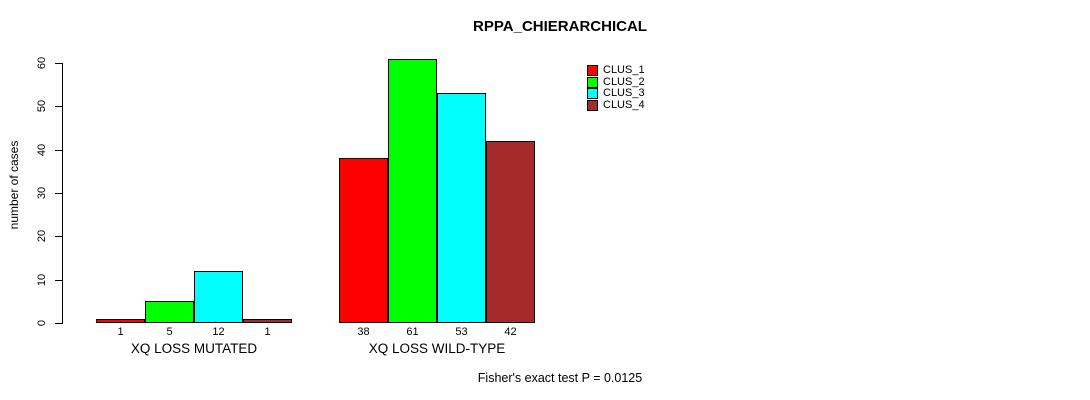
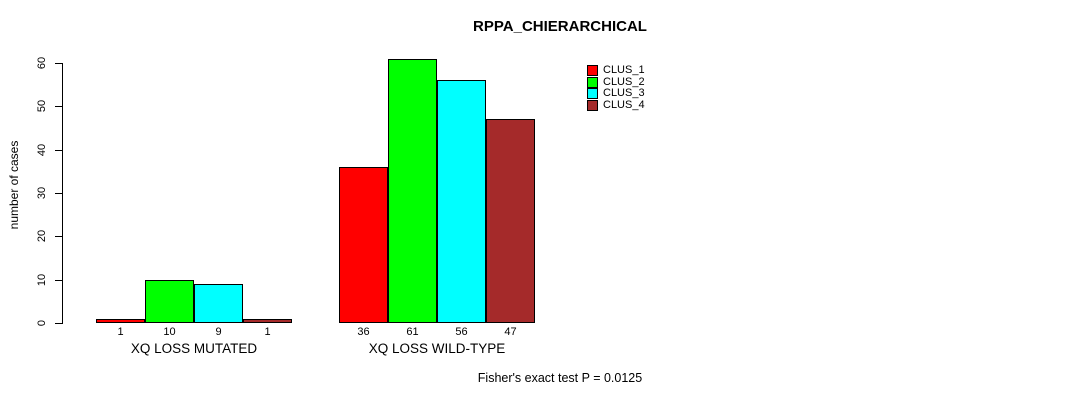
CLUS_2/XQ LOSS MUTATED: 5 -> 10
CLUS_3/XQ LOSS MUTATED: 12 -> 9
CLUS_1/XQ LOSS WILD-TYPE: 38 -> 36
CLUS_3/XQ LOSS WILD-TYPE: 53 -> 56
CLUS_4/XQ LOSS WILD-TYPE: 42 -> 47
